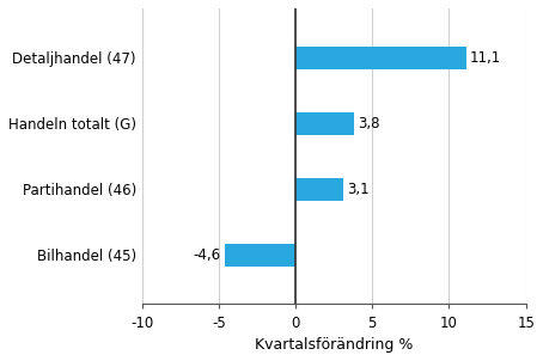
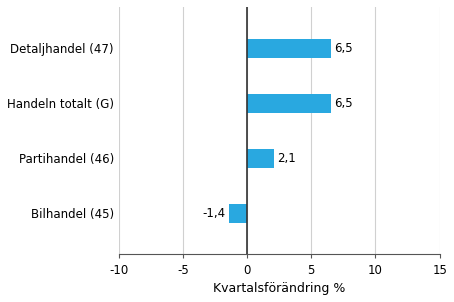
Detaljhandel (47): 11,1 -> 6,5
Handeln totalt (G): 3,8 -> 6,5
Partihandel (46): 3,1 -> 2,1
Bilhandel (45): -4,6 -> -1,4
